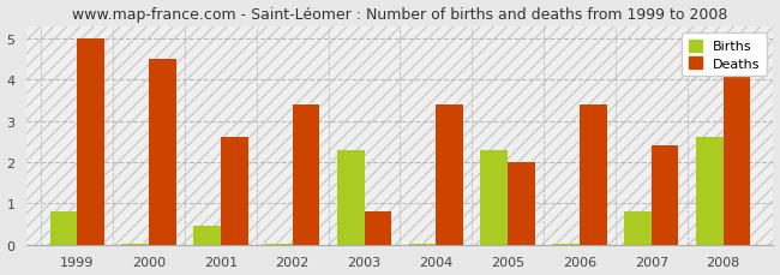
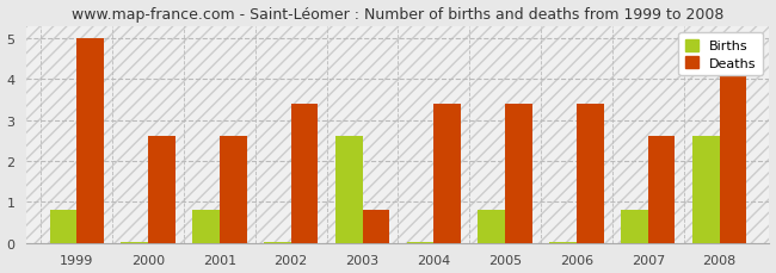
Deaths/2000: 4.5 -> 2.6
Births/2001: 0.45 -> 0.80
Births/2003: 2.30 -> 2.60
Births/2005: 2.30 -> 0.80
Deaths/2005: 2.0 -> 3.4
Deaths/2007: 2.4 -> 2.6
